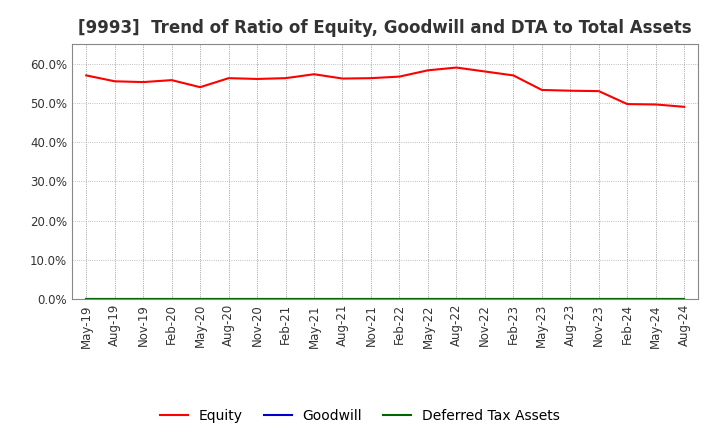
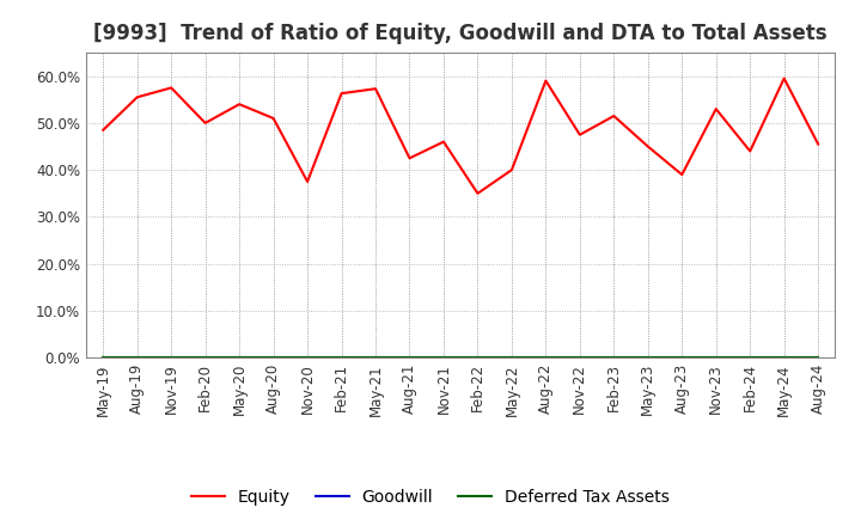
Equity/May-19: 57.0% -> 48.5%
Equity/Nov-19: 55.3% -> 57.5%
Equity/Feb-20: 55.8% -> 50.0%
Equity/Aug-20: 56.3% -> 51.0%
Equity/Nov-20: 56.1% -> 37.5%
Equity/Aug-21: 56.2% -> 42.5%
Equity/Nov-21: 56.3% -> 46.0%
Equity/Feb-22: 56.7% -> 35.0%
Equity/May-22: 58.3% -> 40.0%
Equity/Nov-22: 58.0% -> 47.5%
Equity/Feb-23: 57.0% -> 51.5%
Equity/May-23: 53.3% -> 45.0%
Equity/Aug-23: 53.1% -> 39.0%
Equity/Feb-24: 49.7% -> 44.0%
Equity/May-24: 49.6% -> 59.5%
Equity/Aug-24: 49.0% -> 45.5%
